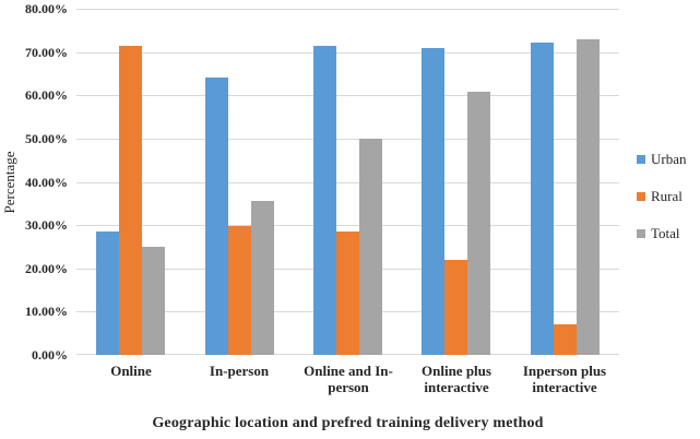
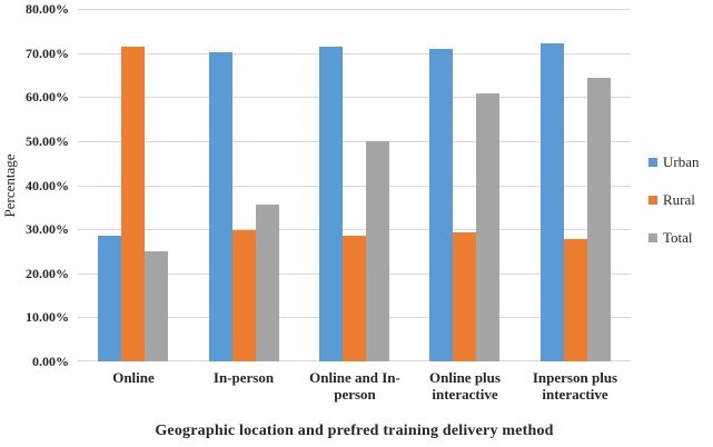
Urban/In-person: 64% -> 70%
Rural/Online plus interactive: 22% -> 29%
Rural/Inperson plus interactive: 7% -> 28%
Total/Inperson plus interactive: 73% -> 64%
